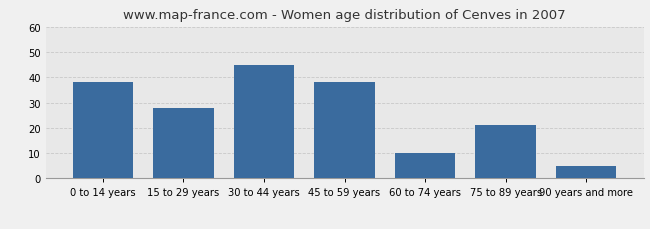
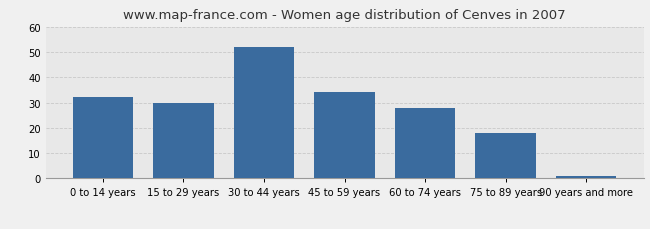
0 to 14 years: 38 -> 32
15 to 29 years: 28 -> 30
30 to 44 years: 45 -> 52
45 to 59 years: 38 -> 34
60 to 74 years: 10 -> 28
75 to 89 years: 21 -> 18
90 years and more: 5 -> 1
